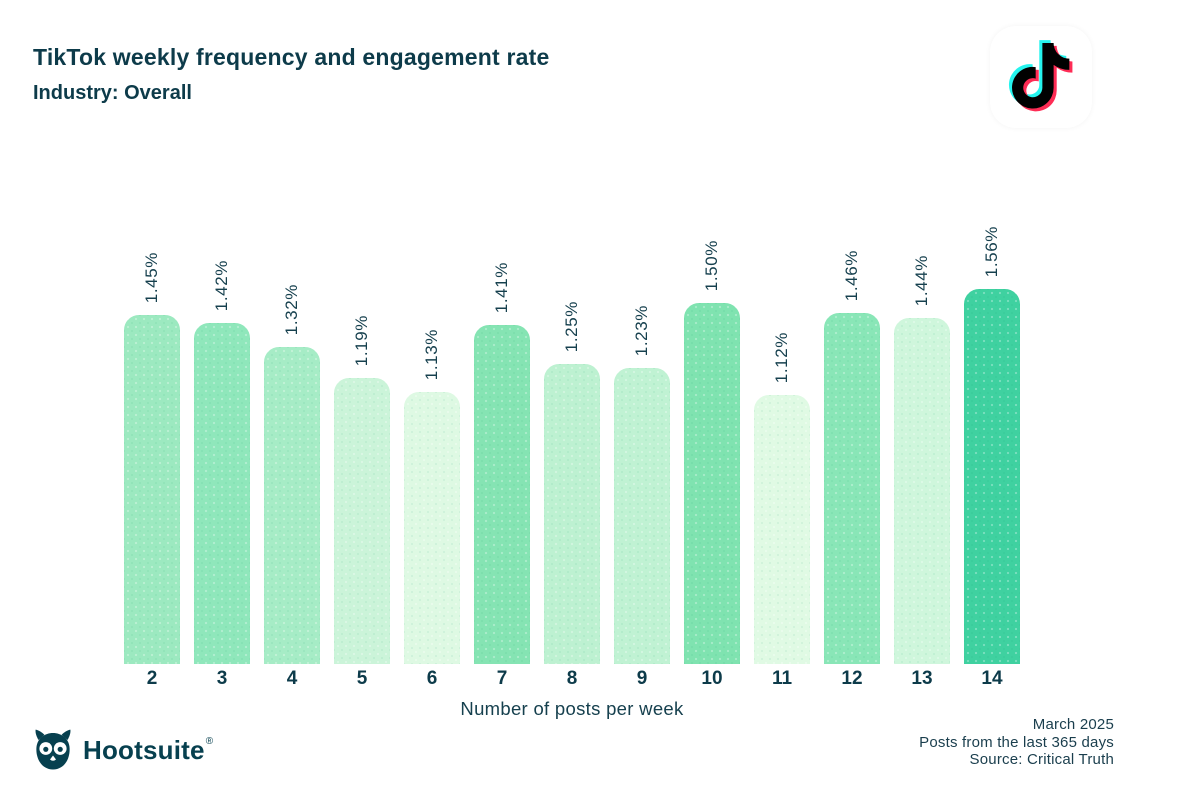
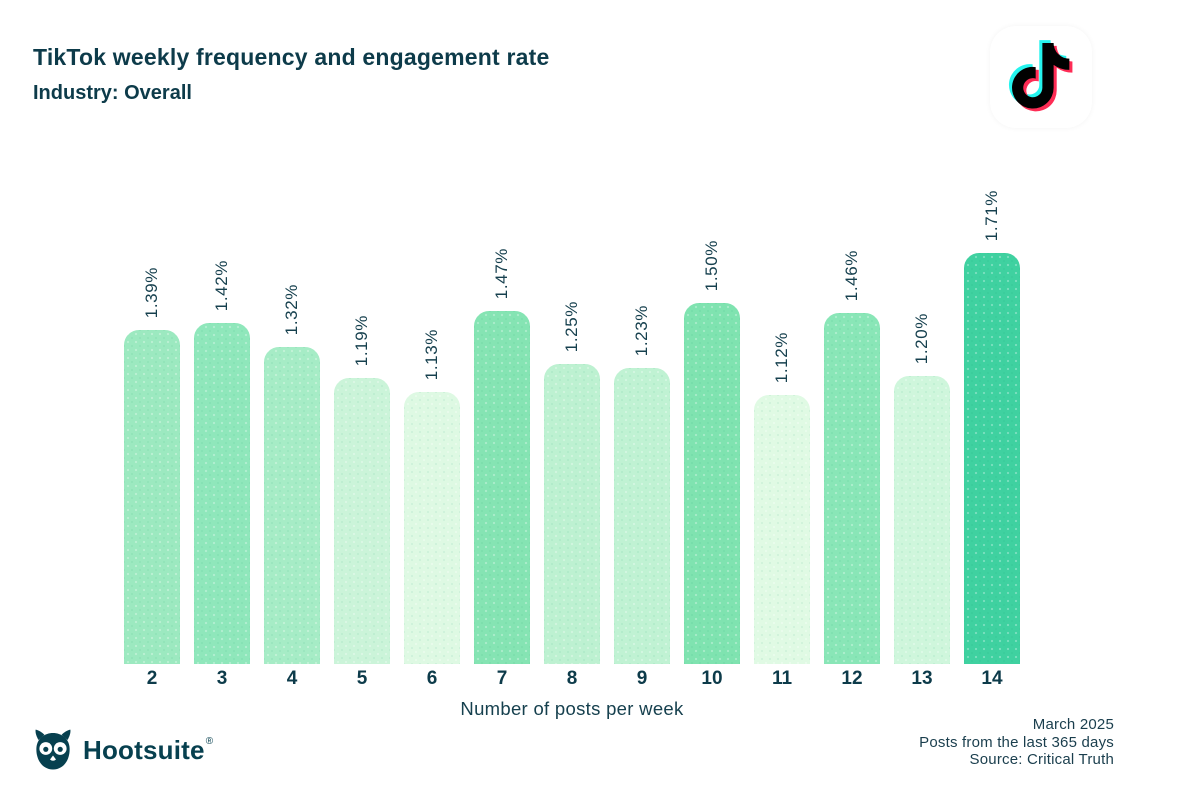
2: 1.45% -> 1.39%
7: 1.41% -> 1.47%
13: 1.44% -> 1.20%
14: 1.56% -> 1.71%
